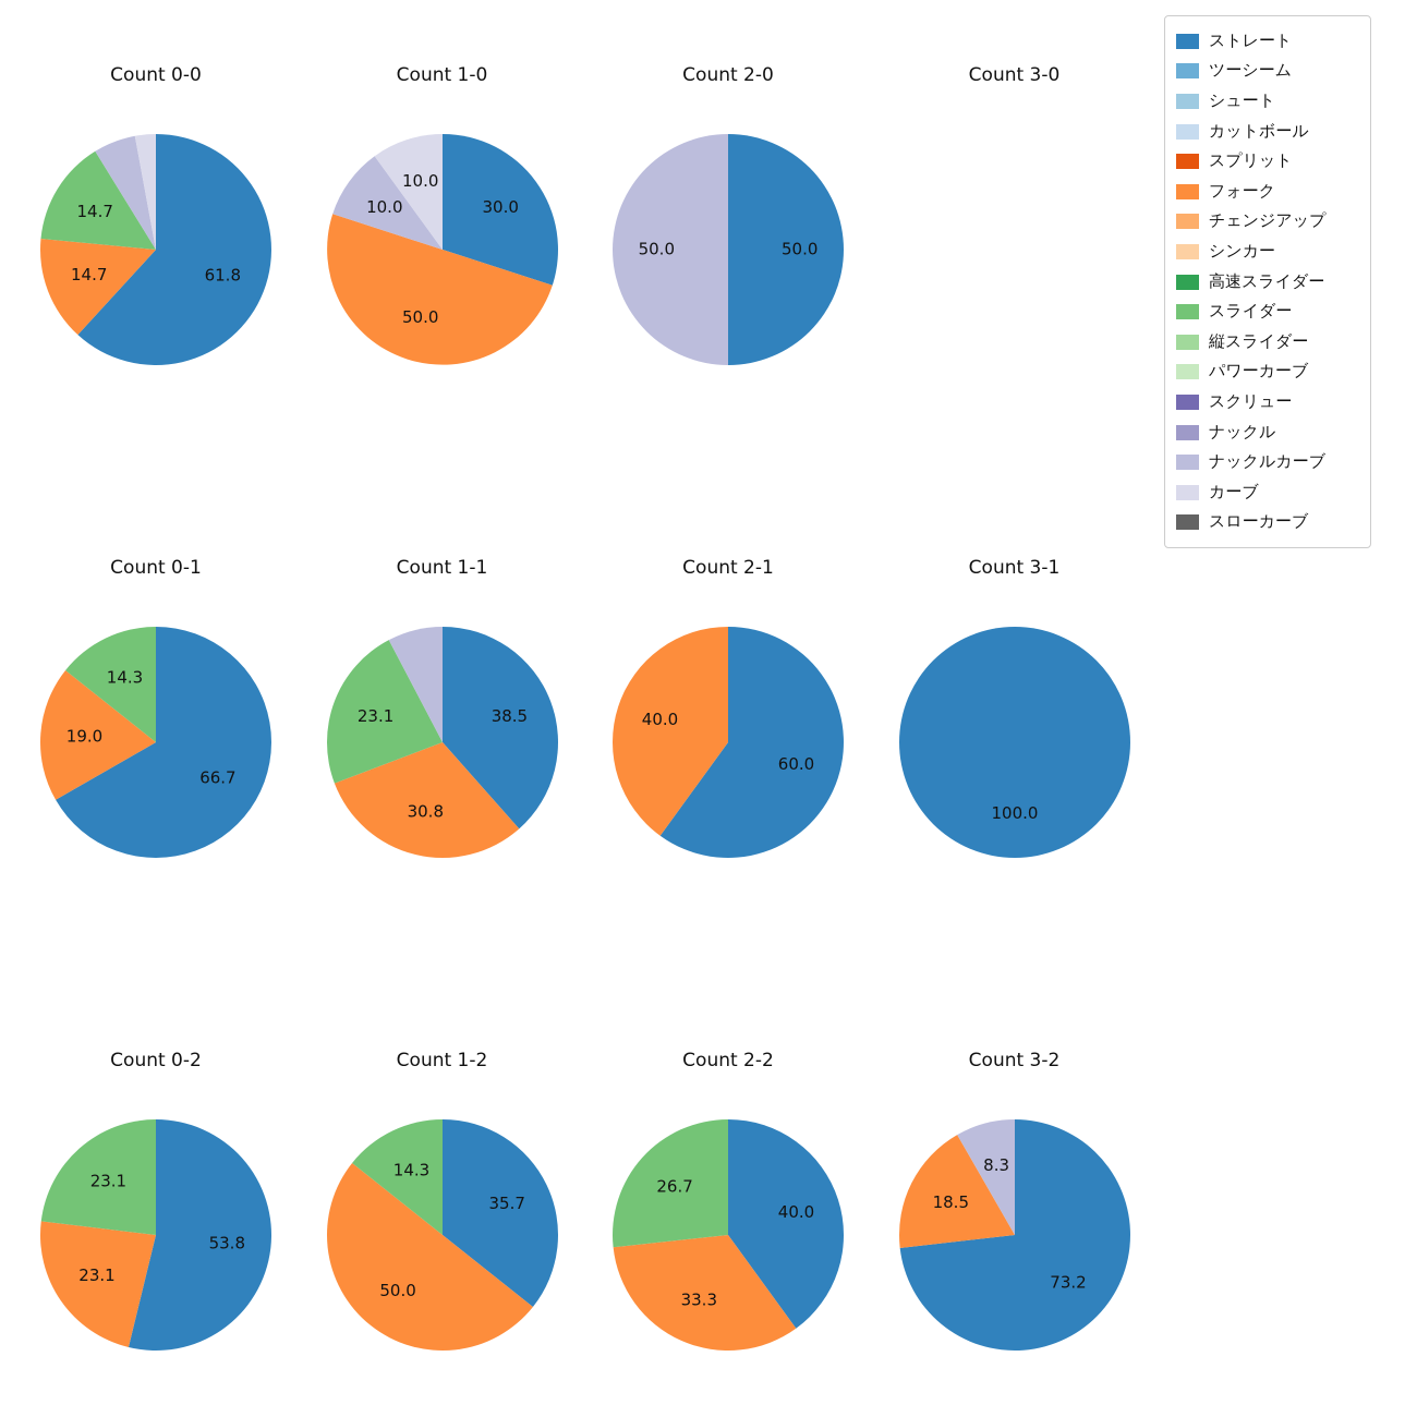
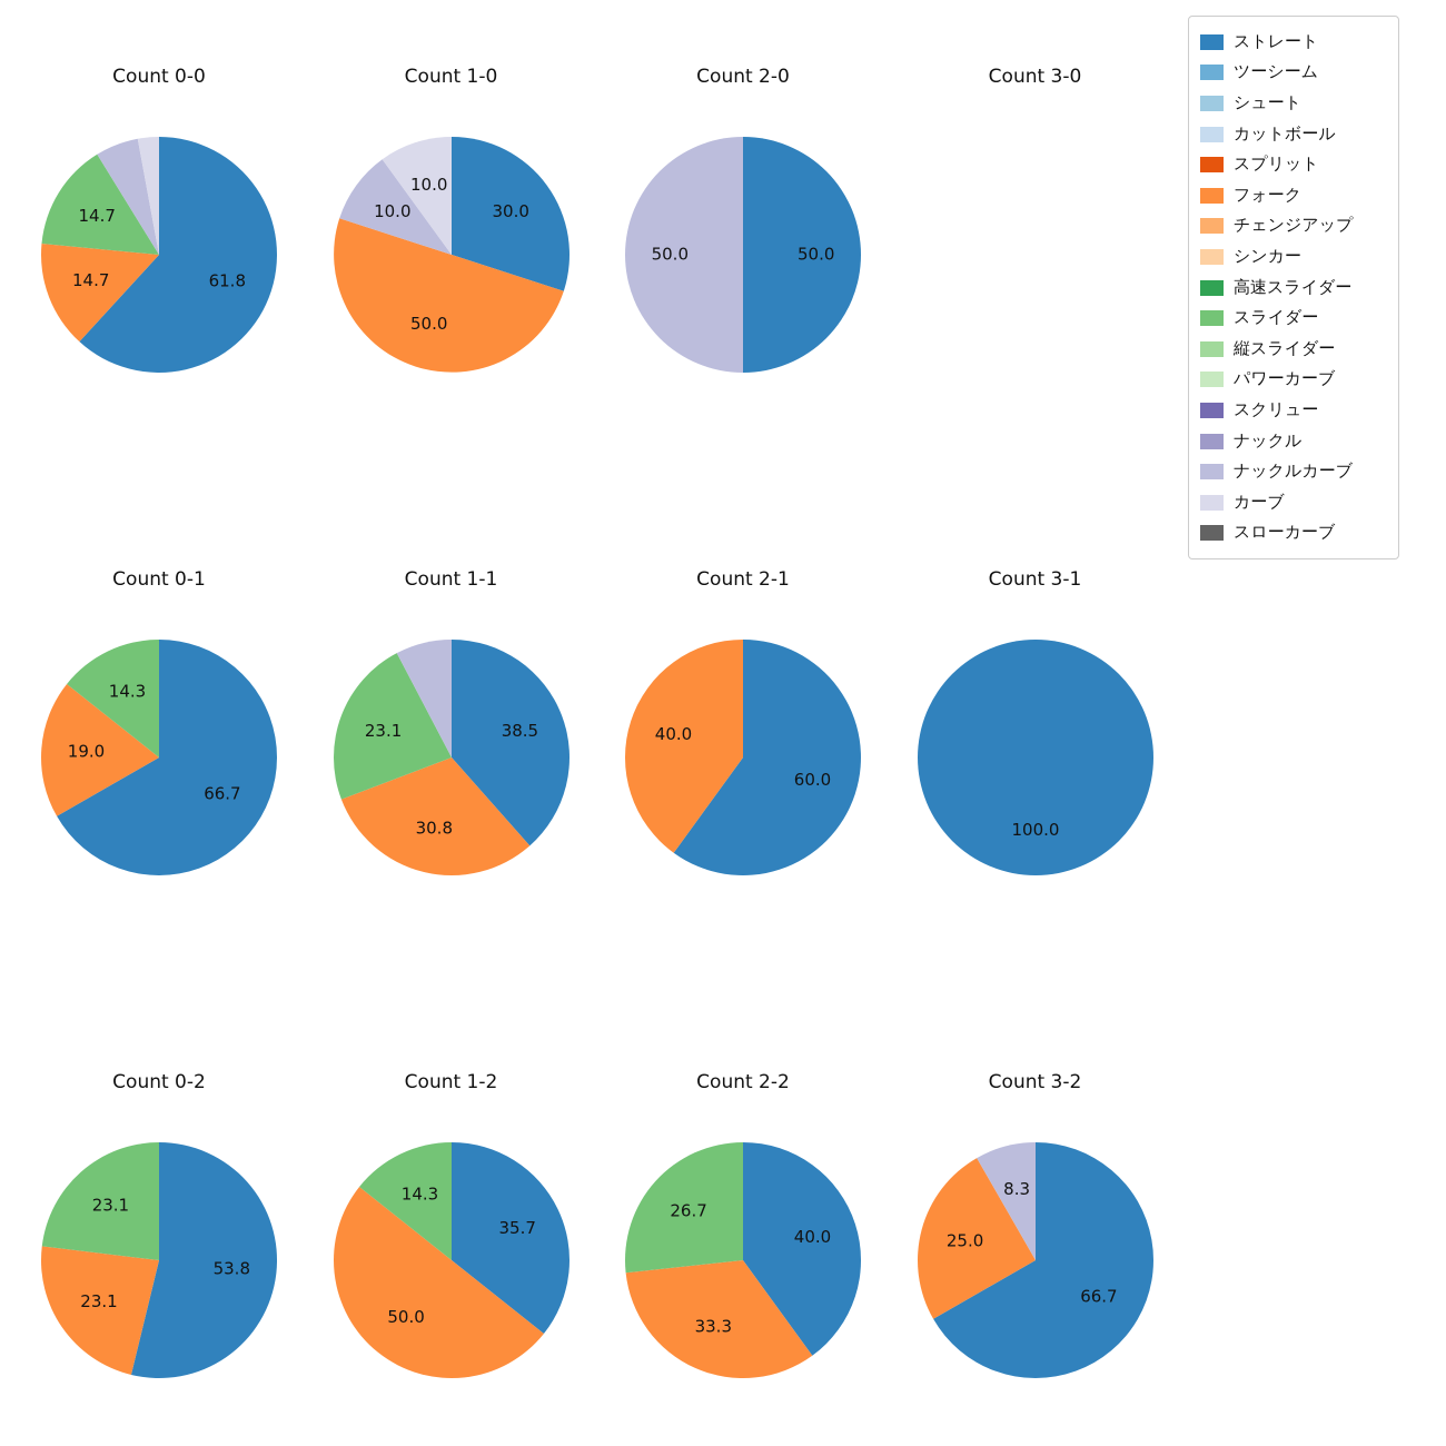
Count 3-2/ストレート: 73.2 -> 66.7
Count 3-2/フォーク: 18.5 -> 25.0
